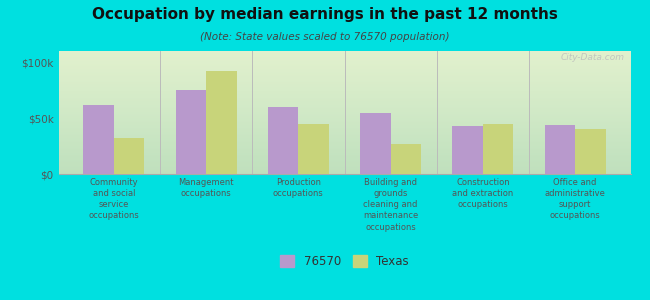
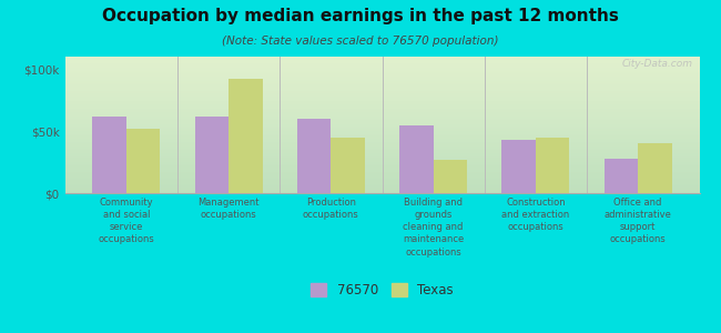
Texas/Community and social service occupations: $32k -> $52k
76570/Management occupations: $75k -> $62k
76570/Office and administrative support occupations: $44k -> $28k
